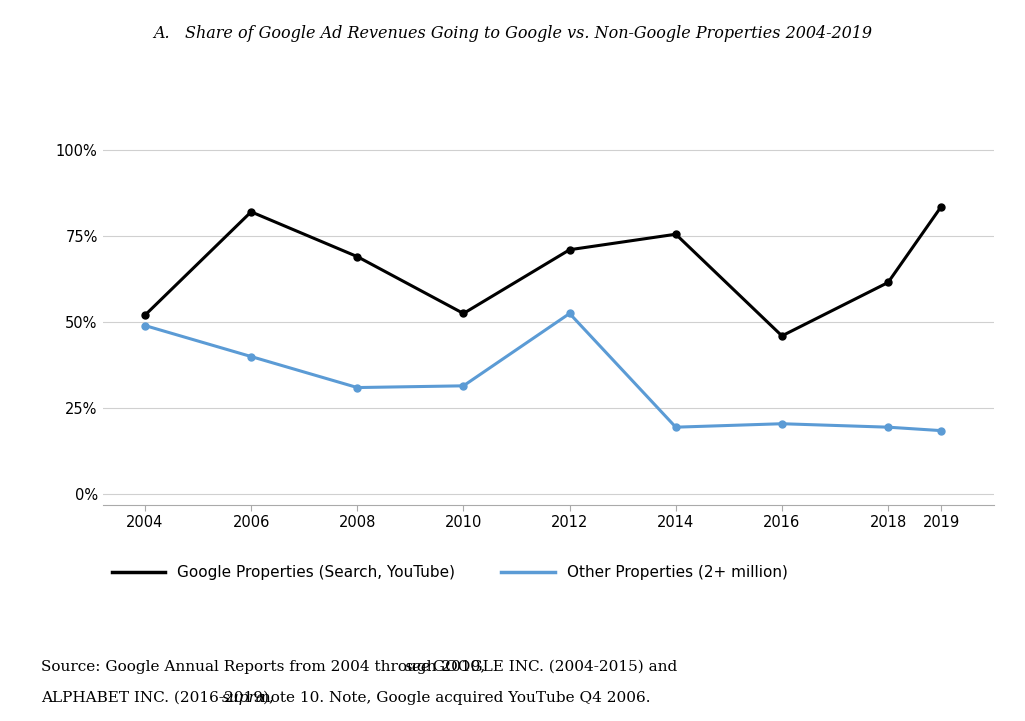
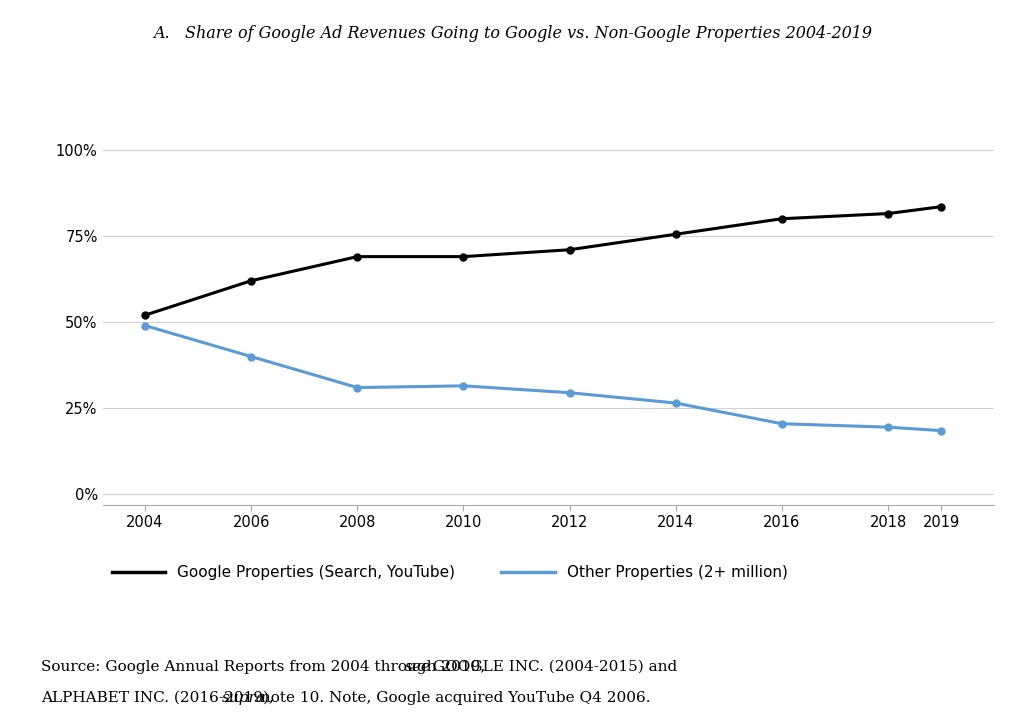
Google Properties (Search, YouTube)/2006: 82.0% -> 62.0%
Google Properties (Search, YouTube)/2010: 52.5% -> 69.0%
Other Properties (2+ million)/2012: 52.5% -> 29.5%
Other Properties (2+ million)/2014: 19.5% -> 26.5%
Google Properties (Search, YouTube)/2016: 46.0% -> 80.0%
Google Properties (Search, YouTube)/2018: 61.5% -> 81.5%
